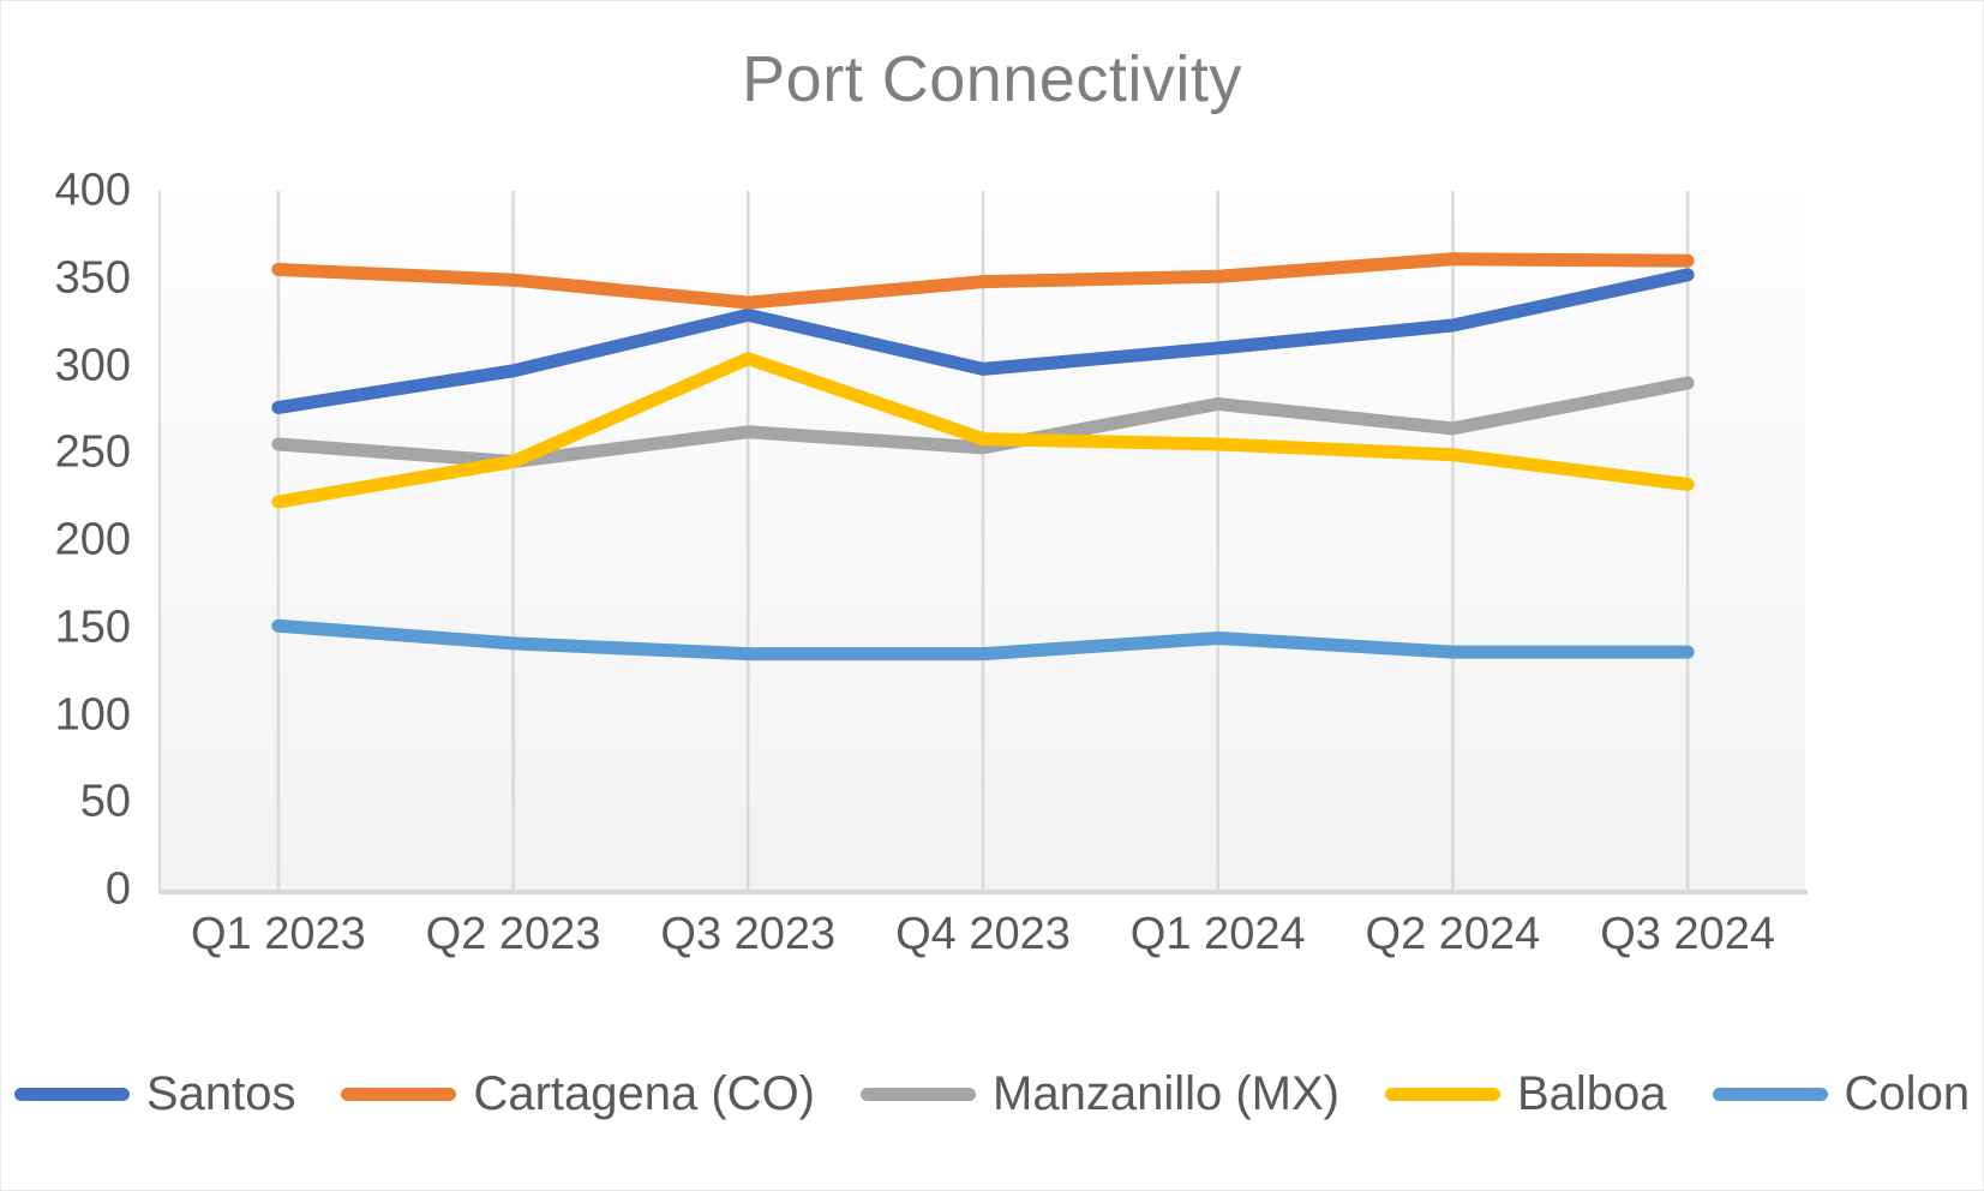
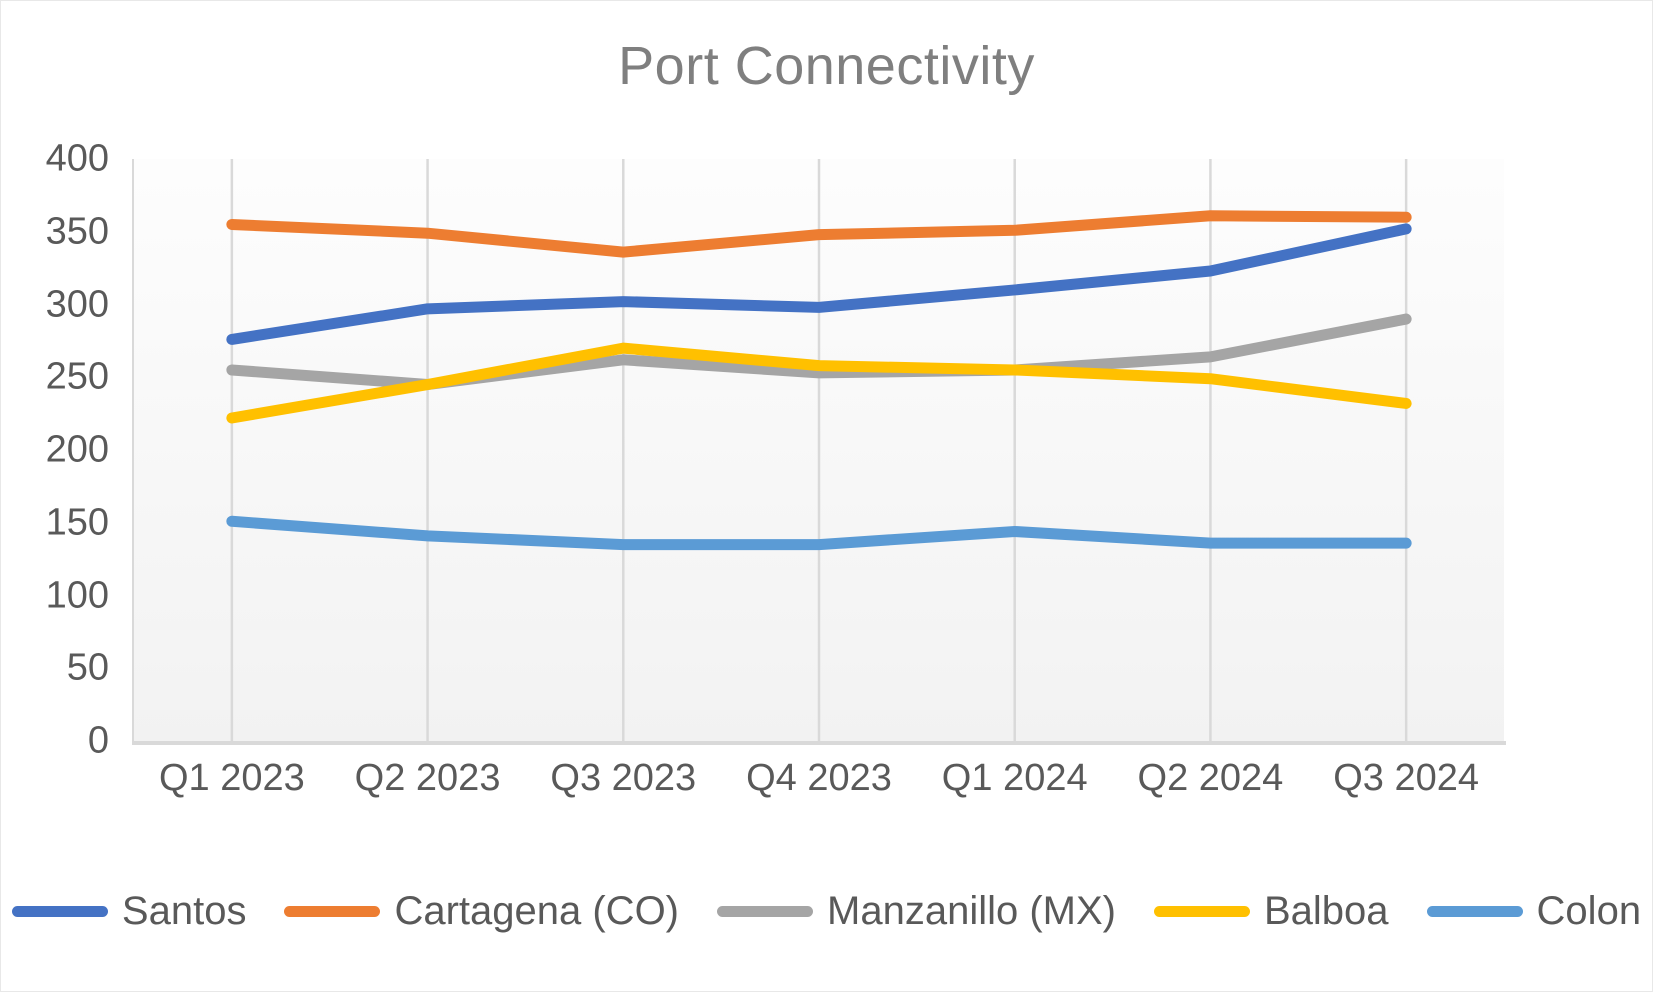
Santos/Q3 2023: 329 -> 302
Balboa/Q3 2023: 304 -> 270
Manzanillo (MX)/Q1 2024: 278 -> 255
